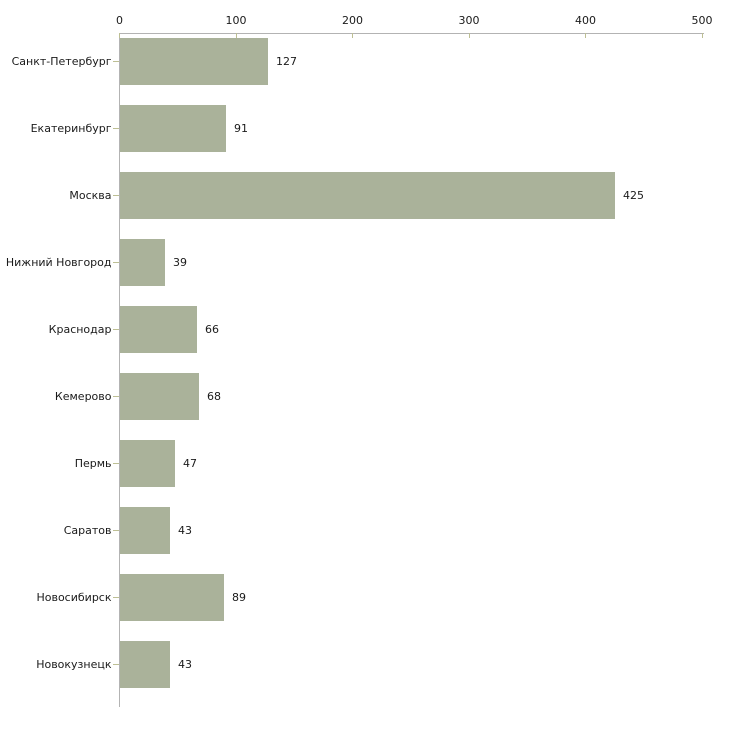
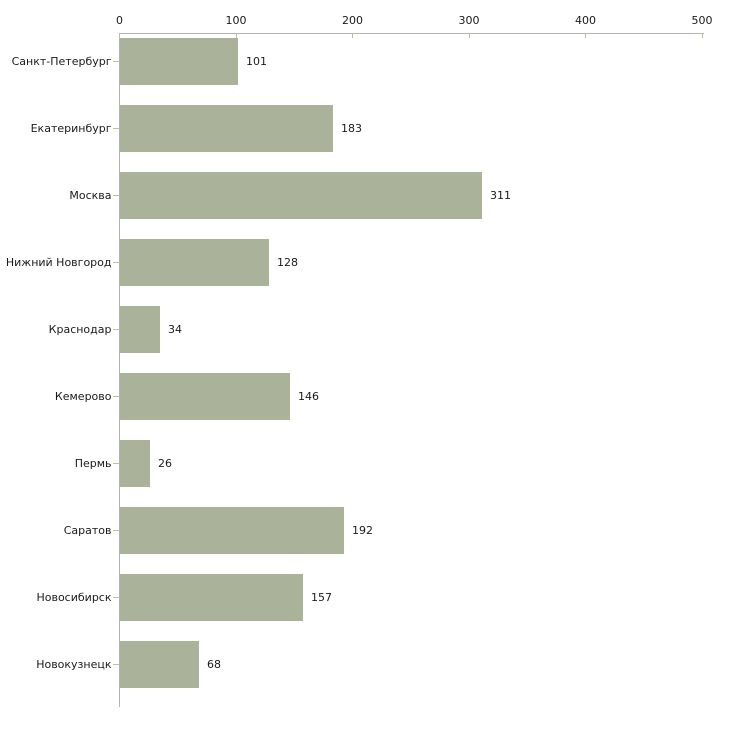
Санкт-Петербург: 127 -> 101
Екатеринбург: 91 -> 183
Москва: 425 -> 311
Нижний Новгород: 39 -> 128
Краснодар: 66 -> 34
Кемерово: 68 -> 146
Пермь: 47 -> 26
Саратов: 43 -> 192
Новосибирск: 89 -> 157
Новокузнецк: 43 -> 68
